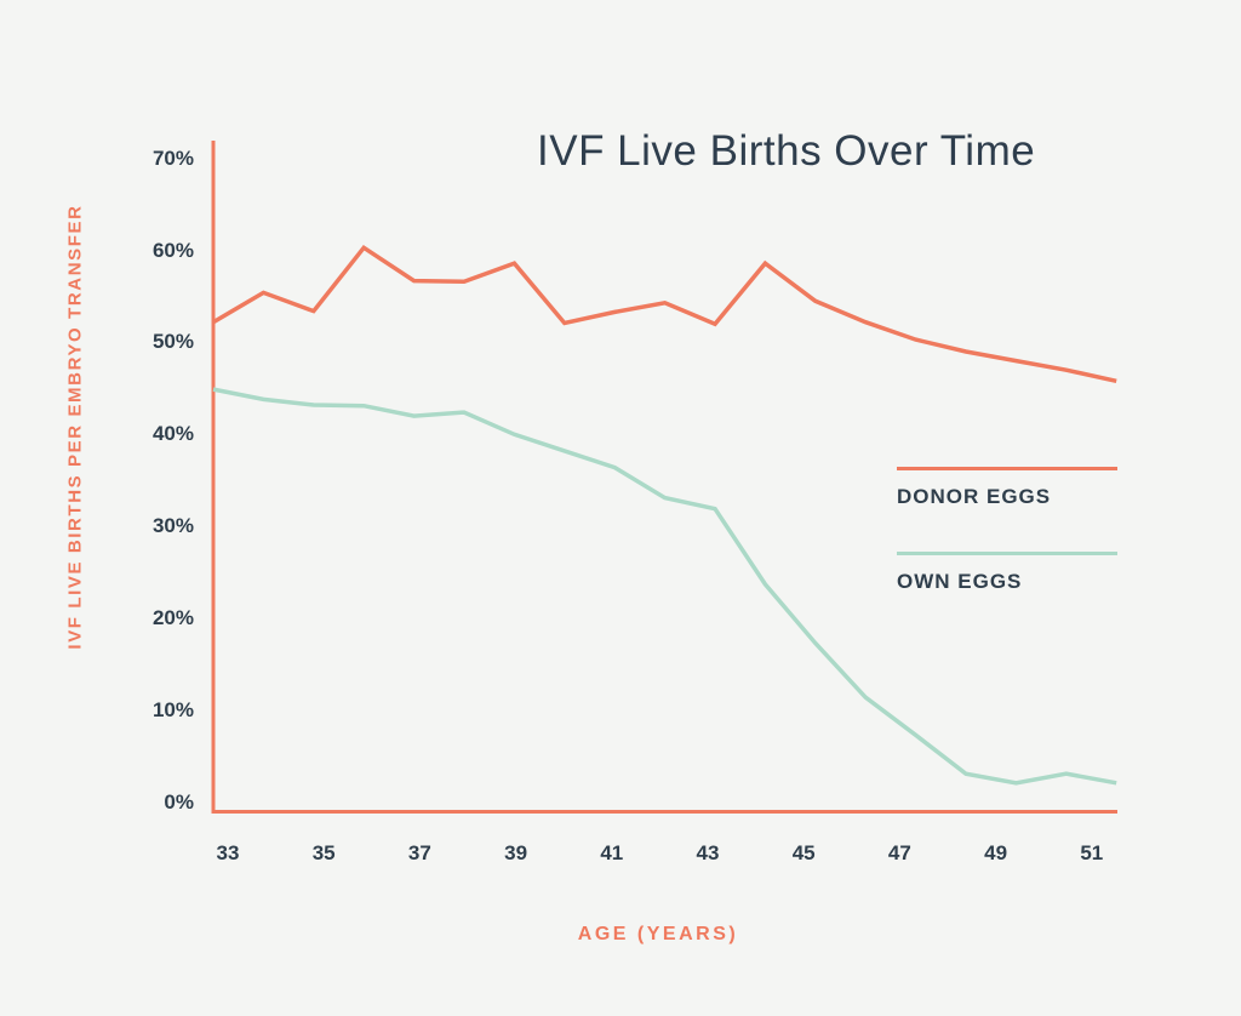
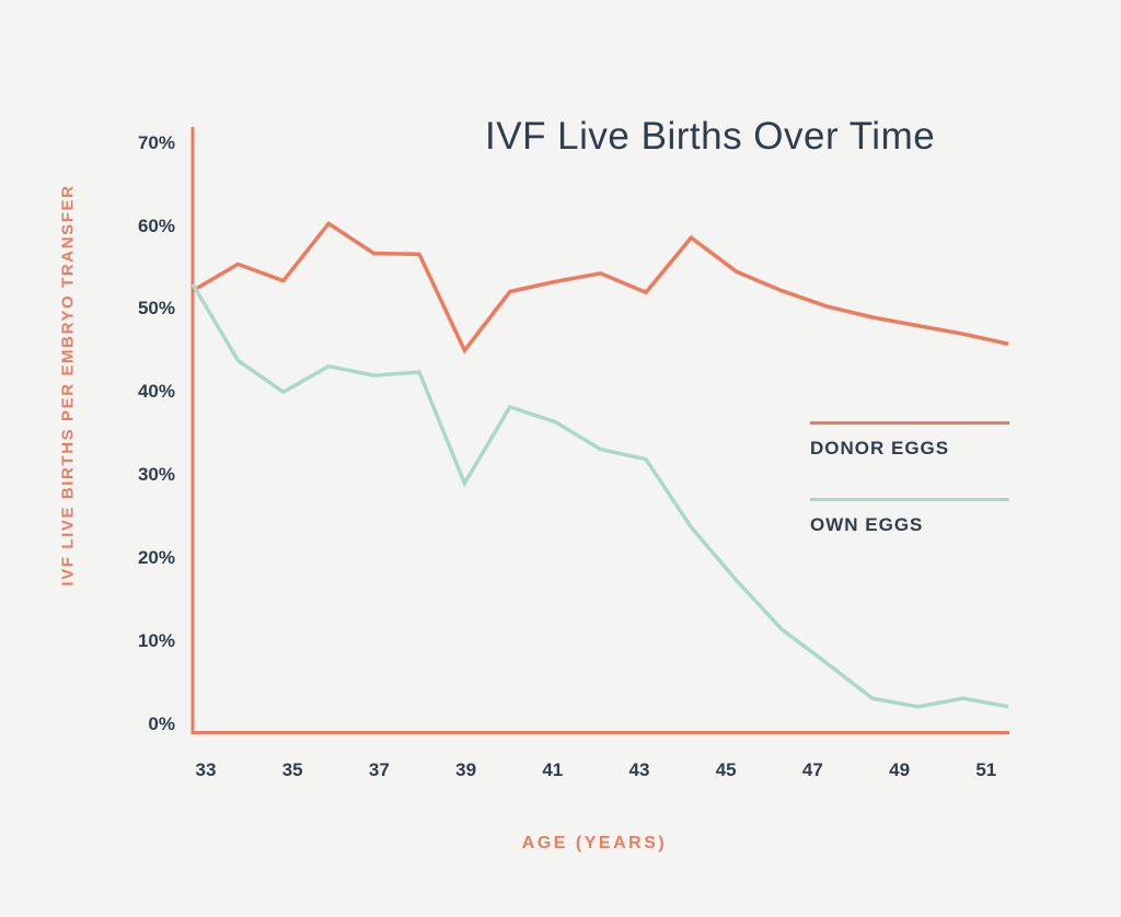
OWN EGGS/33: 45% -> 53%
OWN EGGS/35: 43% -> 40%
DONOR EGGS/39: 59% -> 45%
OWN EGGS/39: 40% -> 29%
